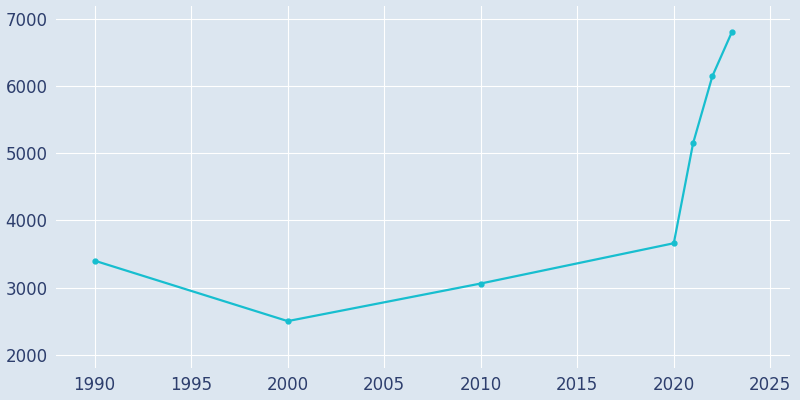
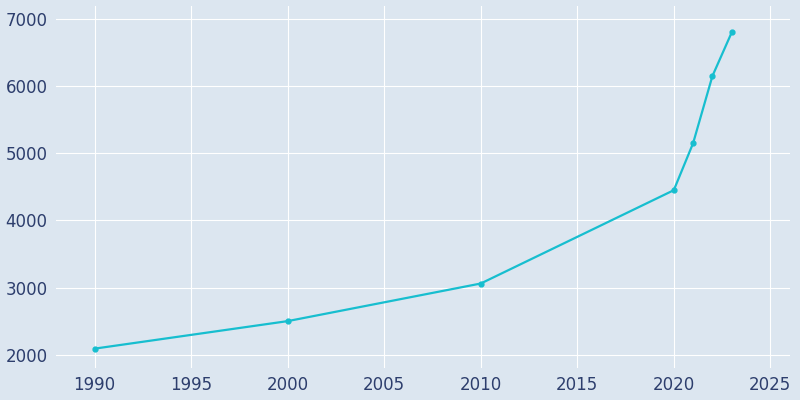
1990: 3400 -> 2090
2020: 3660 -> 4450
